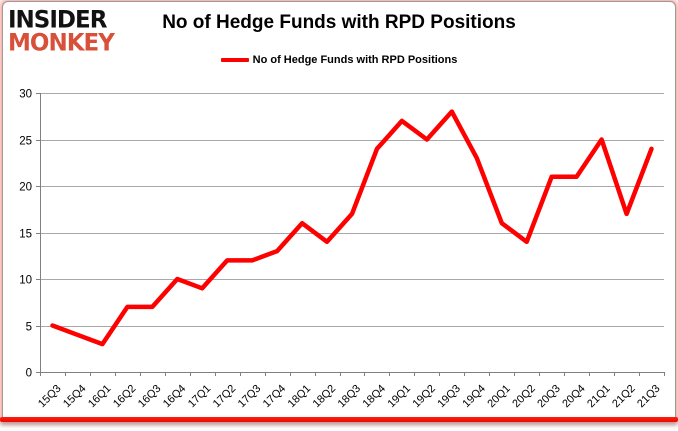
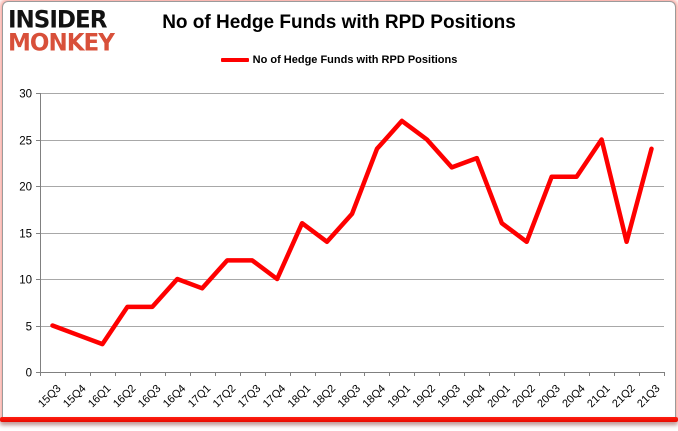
17Q4: 13 -> 10
19Q3: 28 -> 22
21Q2: 17 -> 14
